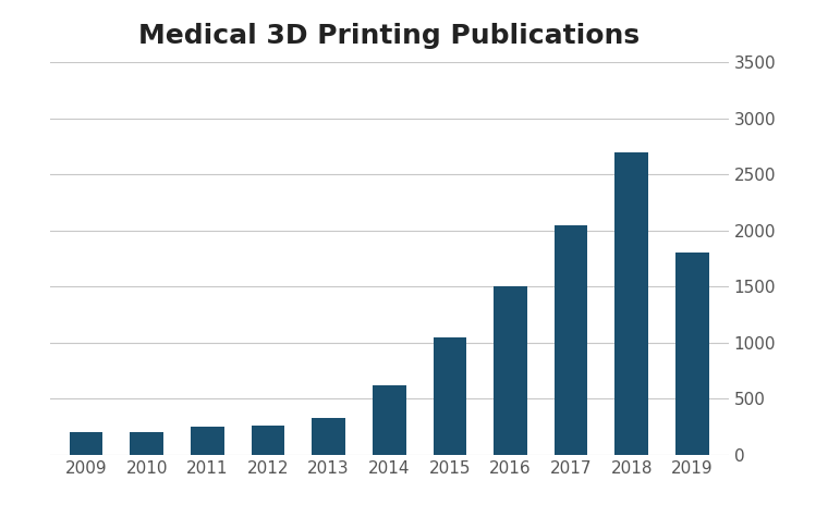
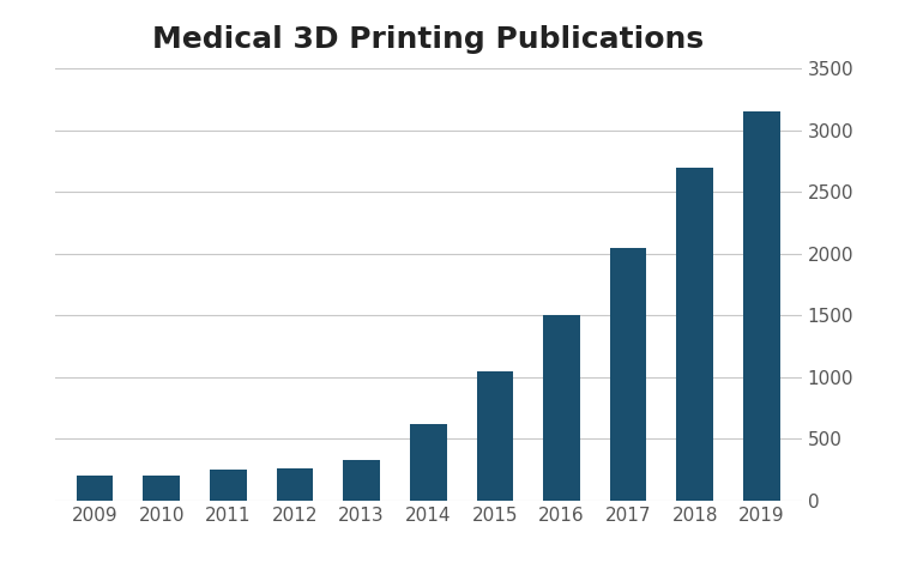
2019: 1800 -> 3150
